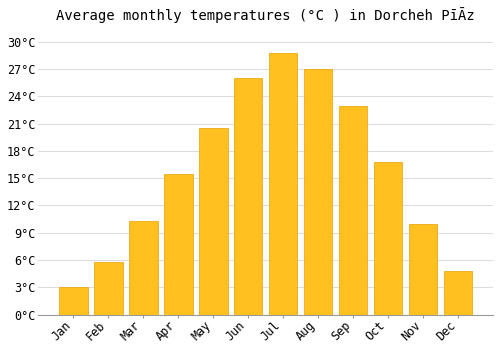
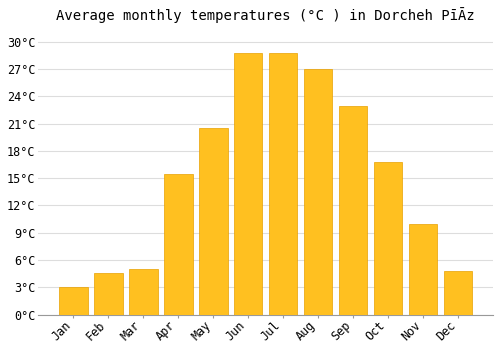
Feb: 5.8°C -> 4.6°C
Mar: 10.3°C -> 5.0°C
Jun: 26.0°C -> 28.8°C
